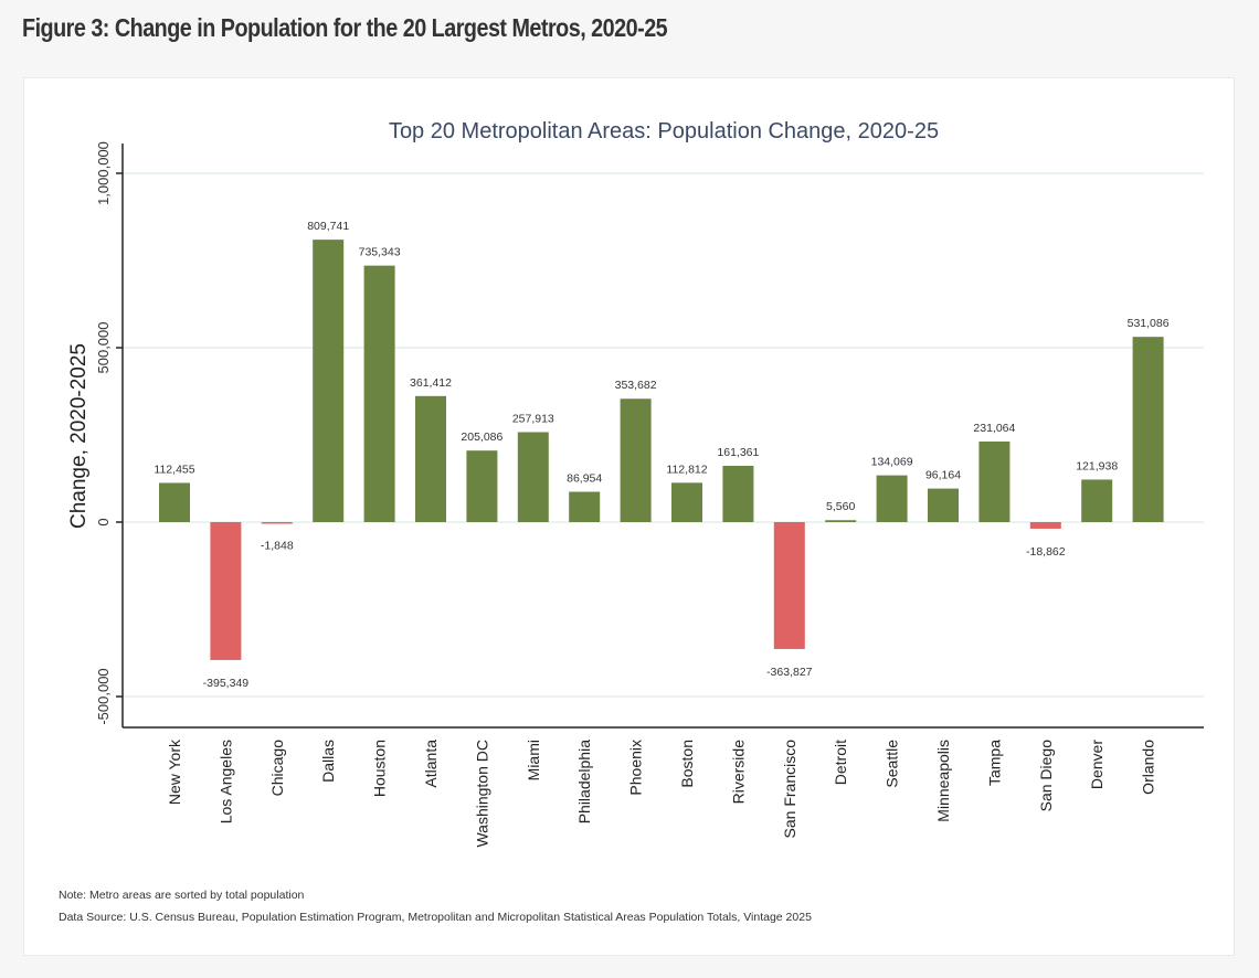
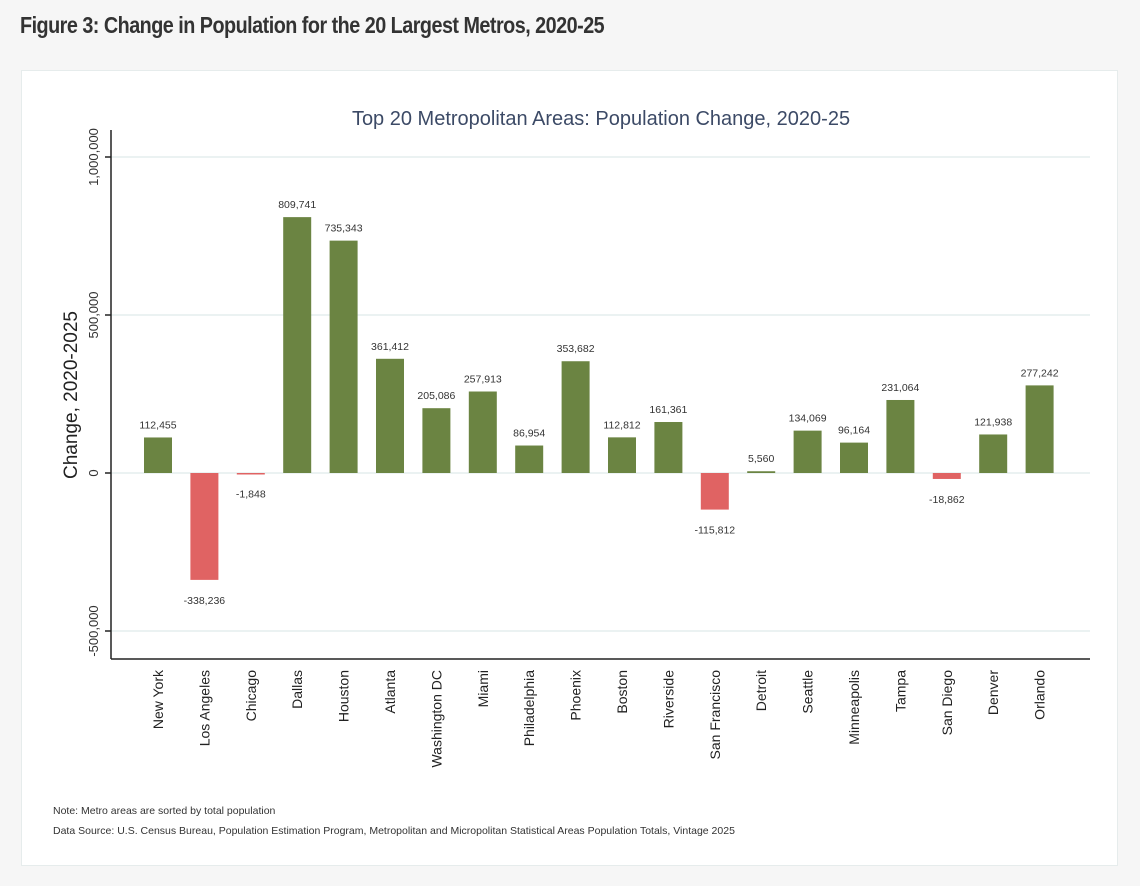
Los Angeles: -395,349 -> -338,236
San Francisco: -363,827 -> -115,812
Orlando: 531,086 -> 277,242
